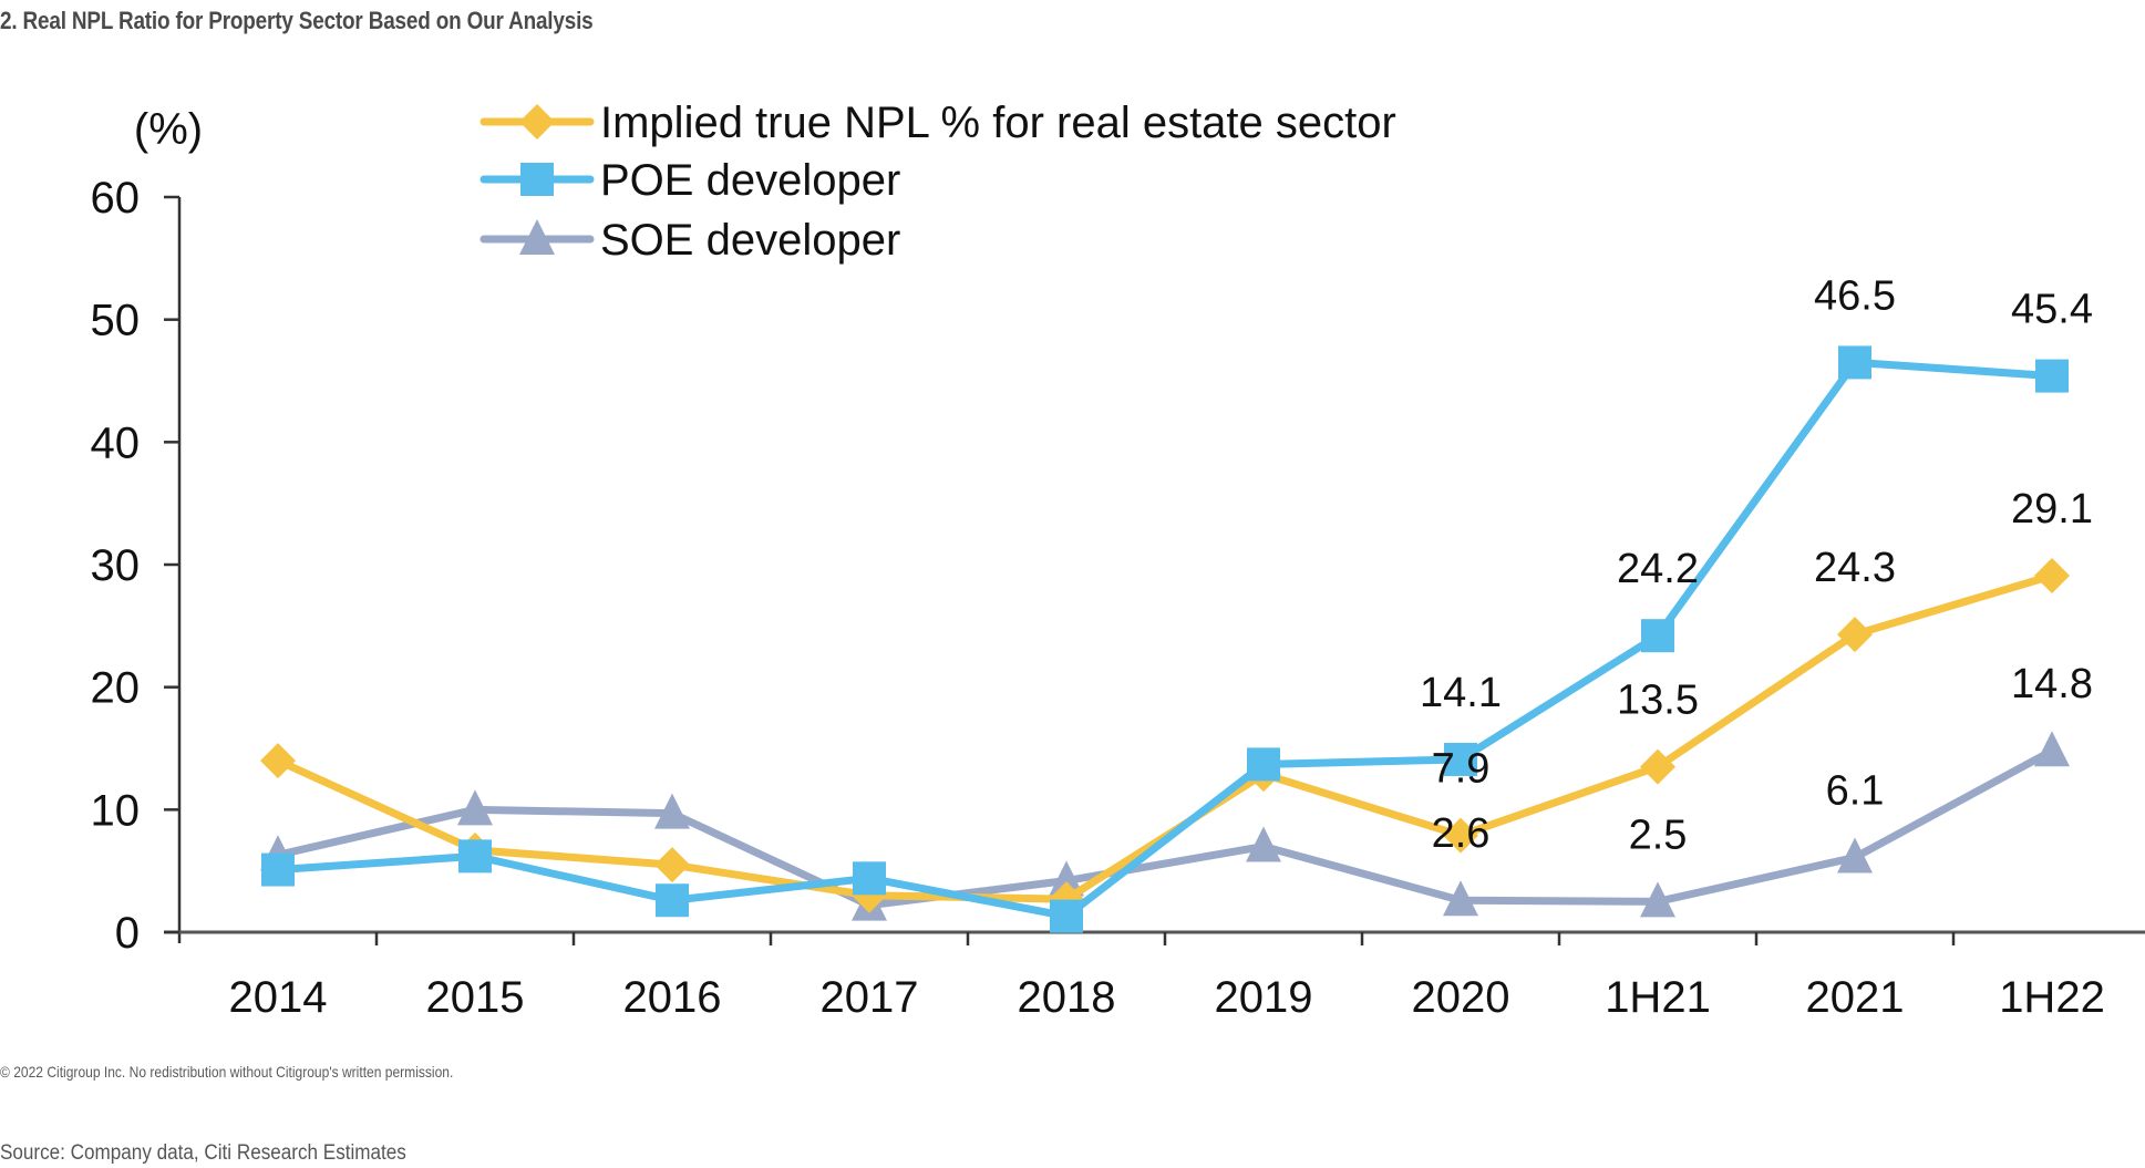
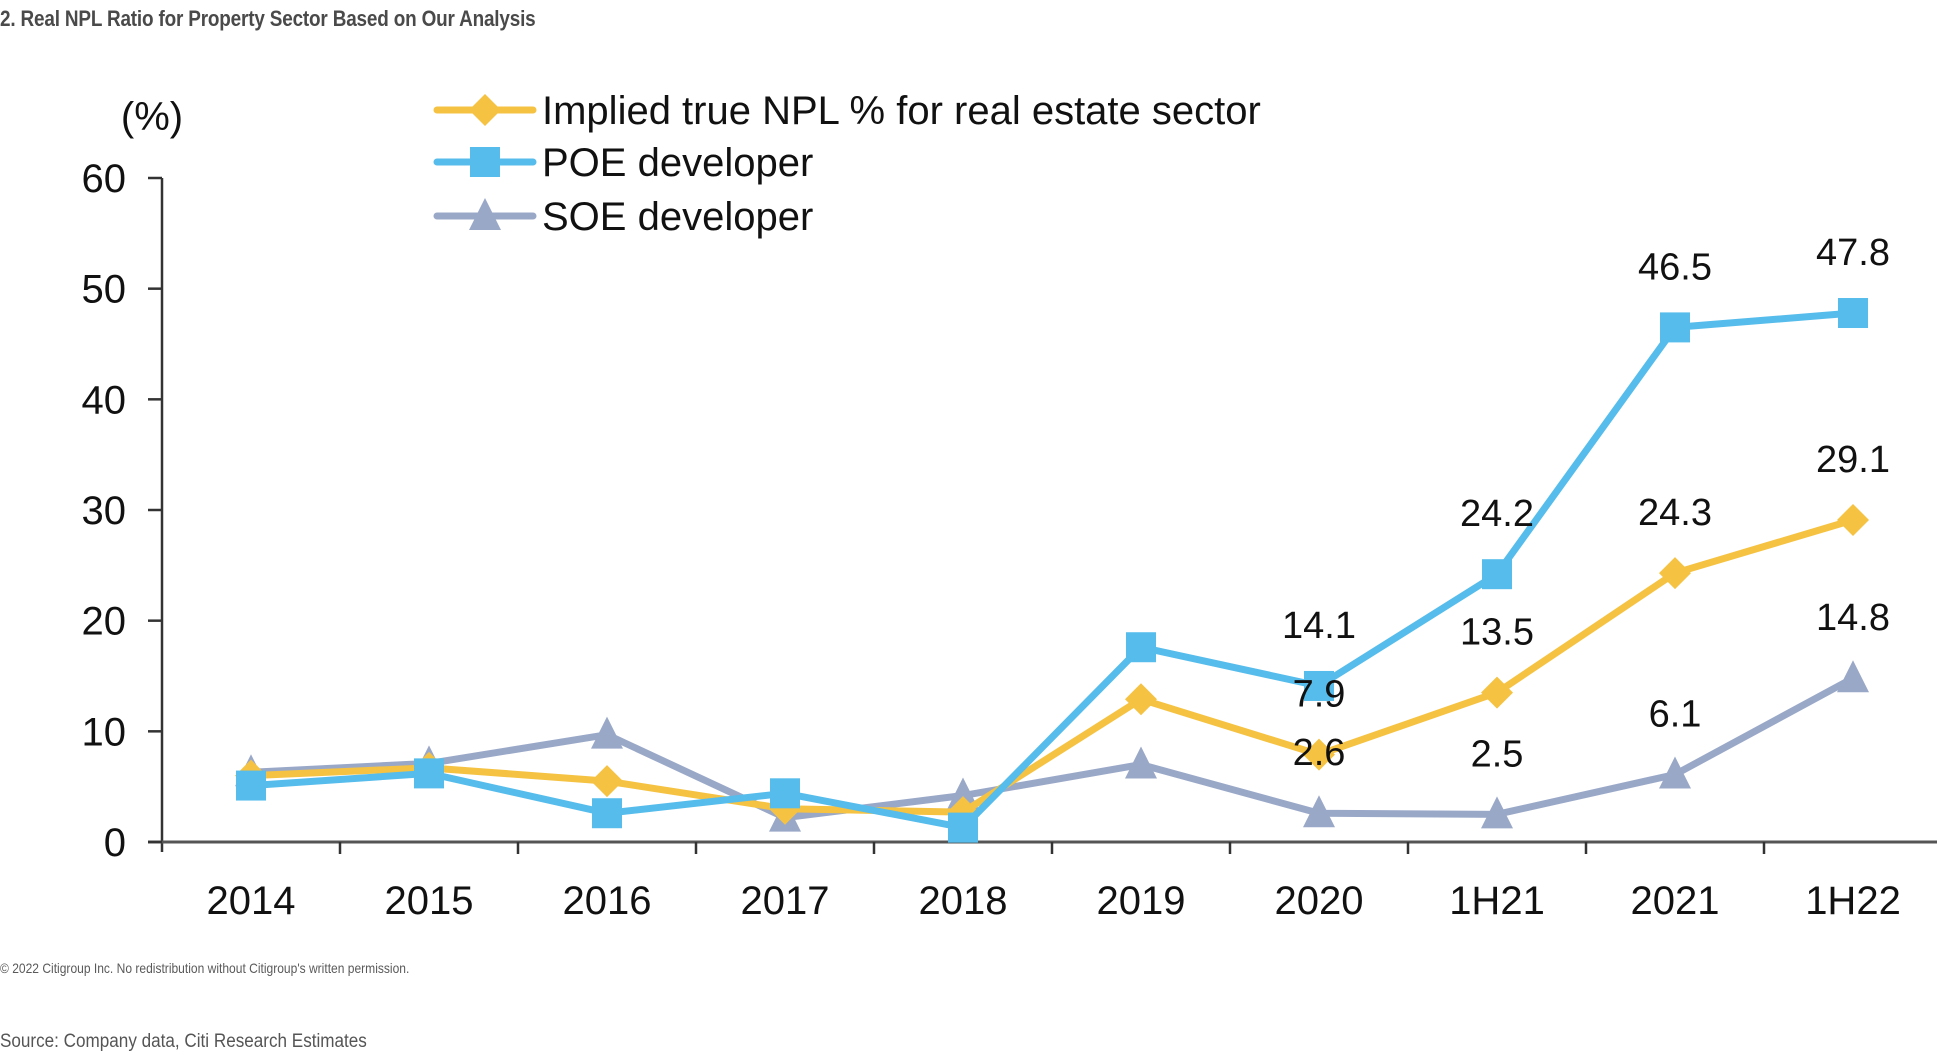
Implied true NPL % for real estate sector/2014: 14.0 -> 6.0
SOE developer/2015: 10.0 -> 7.1
POE developer/2019: 13.7 -> 17.6
POE developer/1H22: 45.4 -> 47.8
